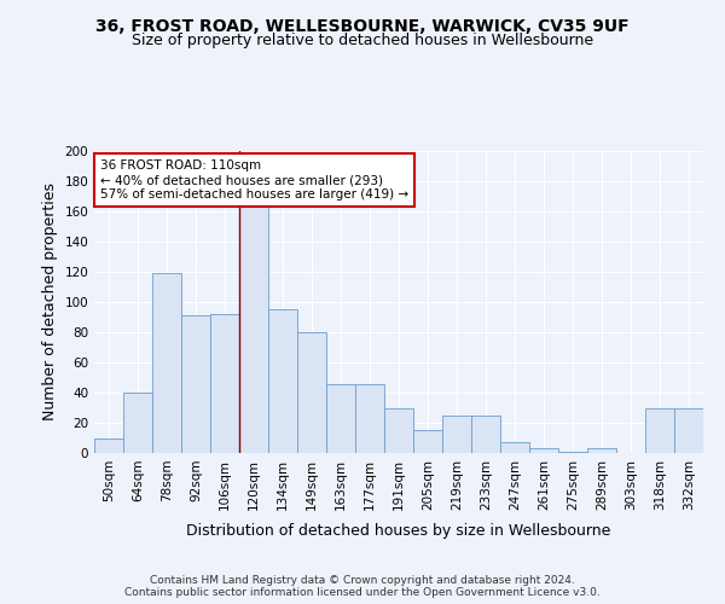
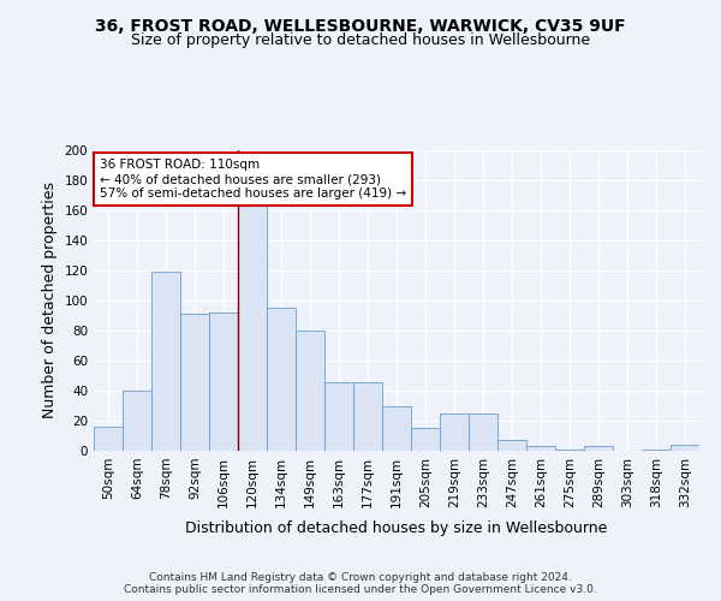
50sqm: 10 -> 16
318sqm: 30 -> 1
332sqm: 30 -> 4
